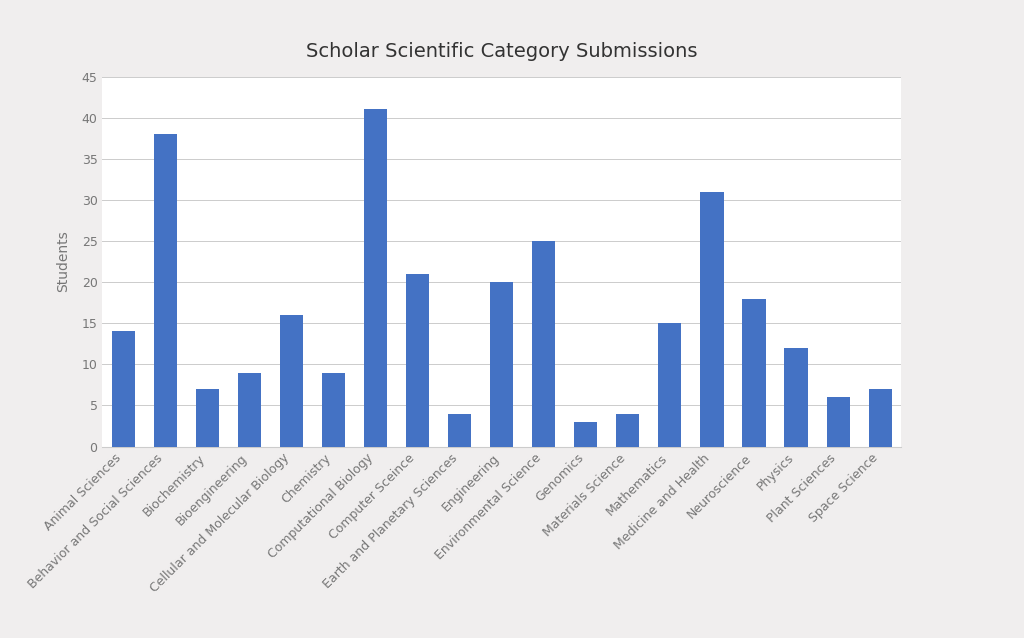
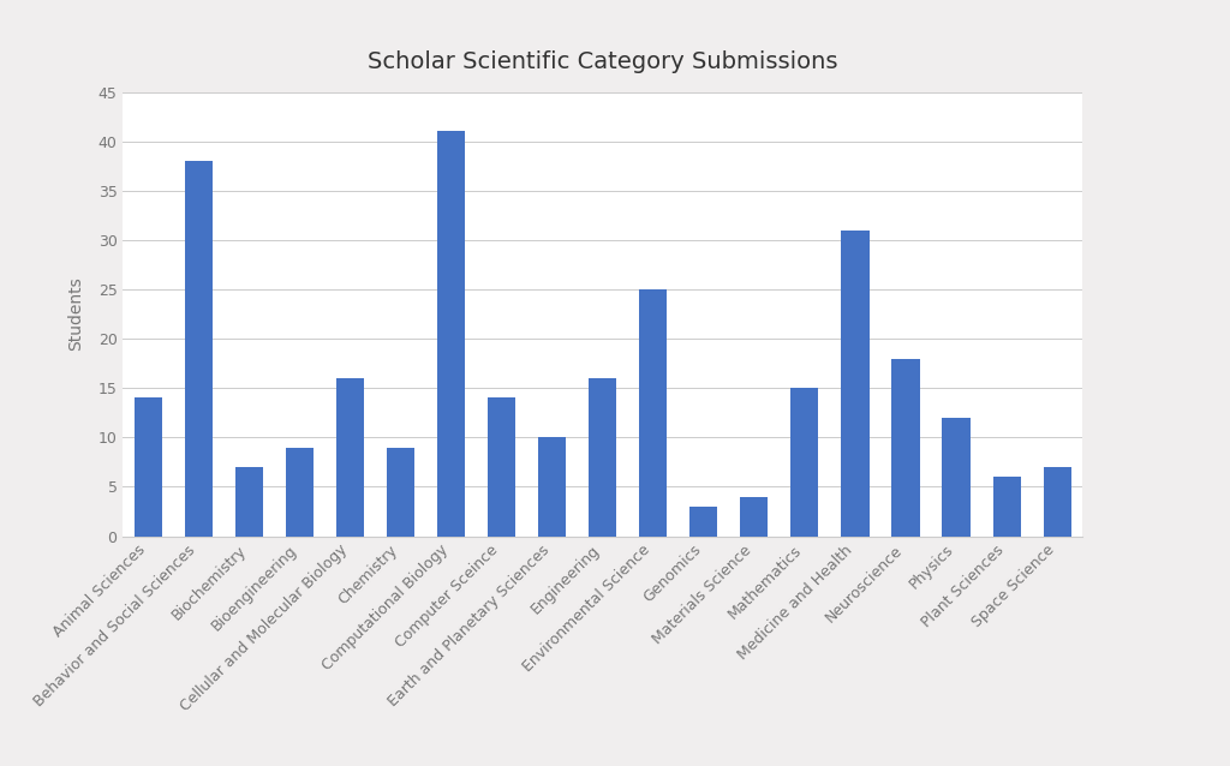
Computer Sceince: 21 -> 14
Earth and Planetary Sciences: 4 -> 10
Engineering: 20 -> 16
